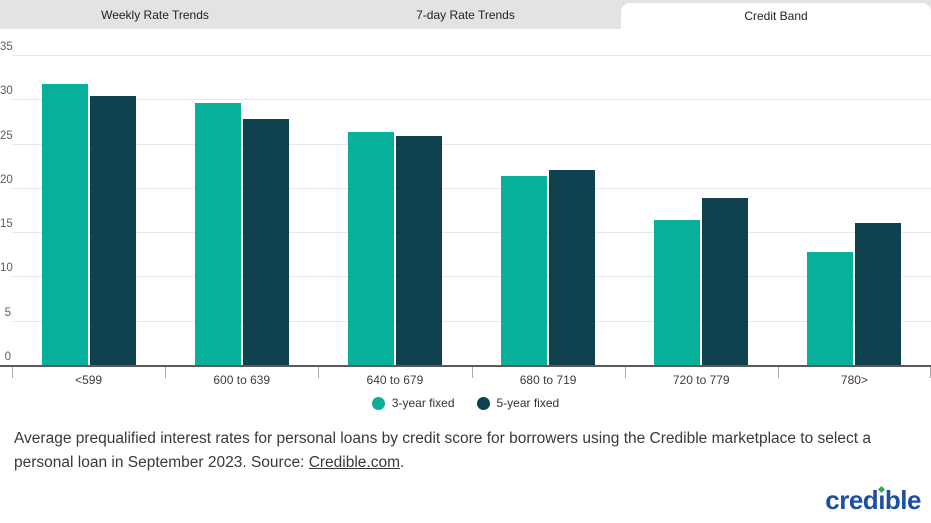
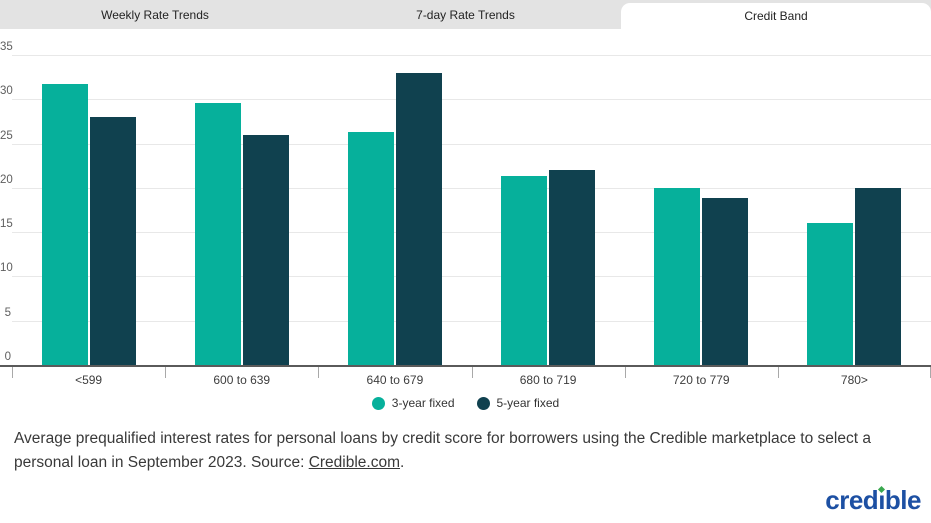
5-year fixed/<599: 30 -> 28
5-year fixed/600 to 639: 28 -> 26
5-year fixed/640 to 679: 26 -> 33
3-year fixed/720 to 779: 16 -> 20
3-year fixed/780>: 13 -> 16
5-year fixed/780>: 16 -> 20
